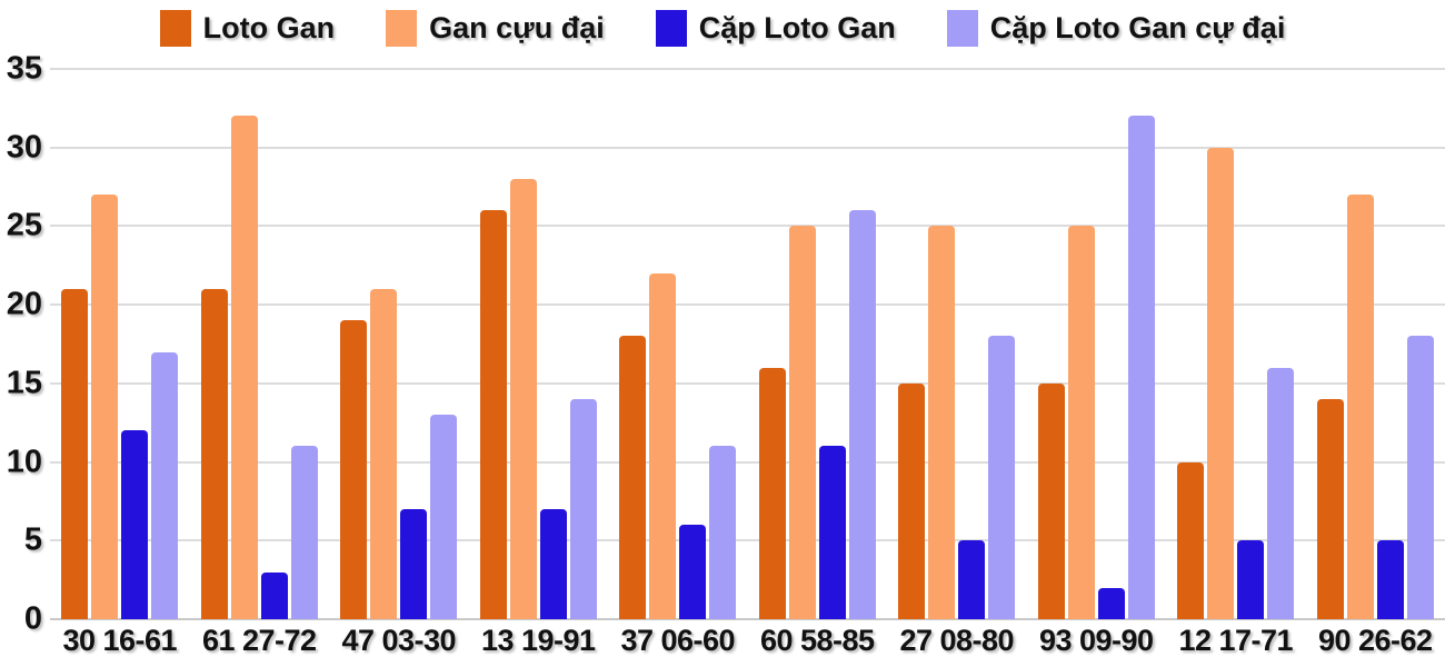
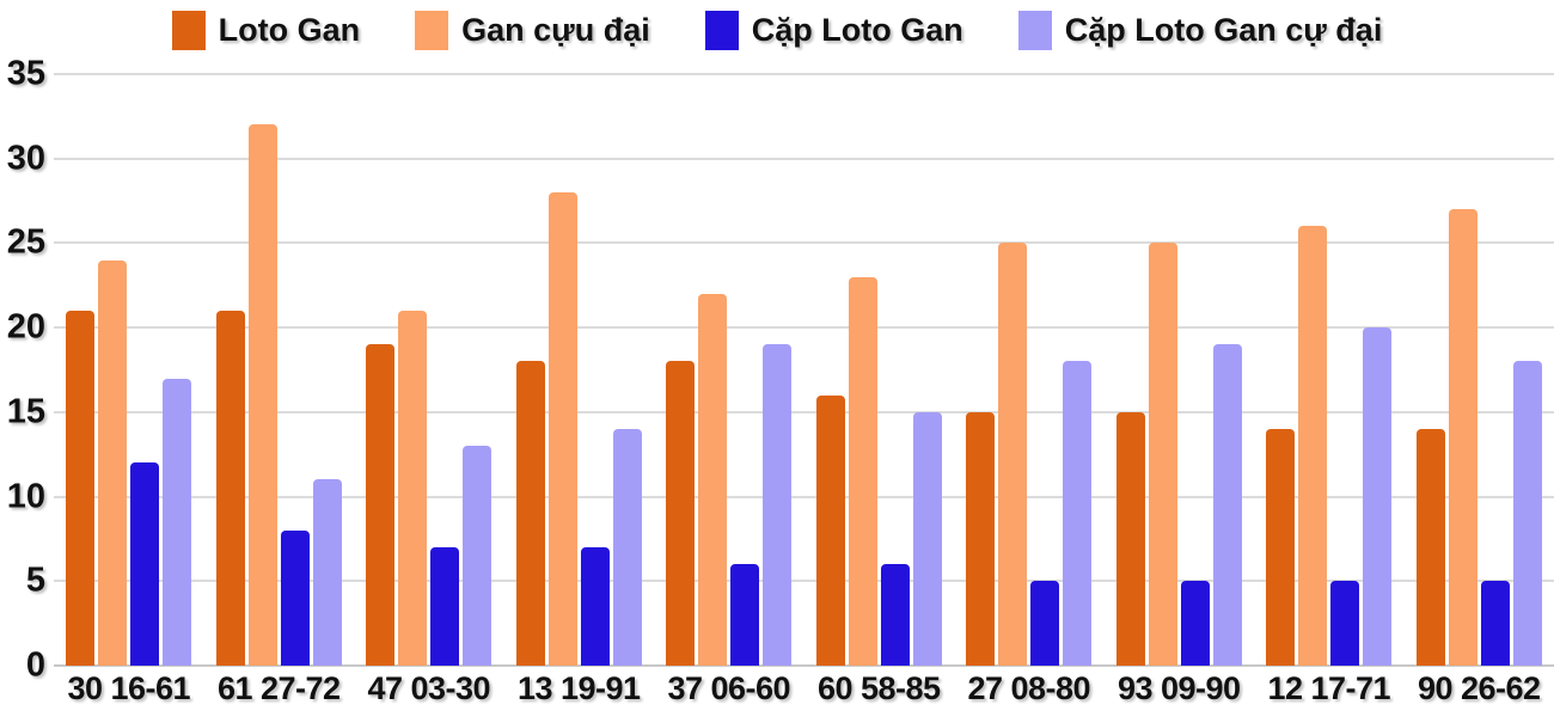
Gan cựu đại/30 16-61: 27 -> 24
Cặp Loto Gan/61 27-72: 3 -> 8
Loto Gan/13 19-91: 26 -> 18
Cặp Loto Gan cự đại/37 06-60: 11 -> 19
Gan cựu đại/60 58-85: 25 -> 23
Cặp Loto Gan/60 58-85: 11 -> 6
Cặp Loto Gan cự đại/60 58-85: 26 -> 15
Cặp Loto Gan/93 09-90: 2 -> 5
Cặp Loto Gan cự đại/93 09-90: 32 -> 19
Loto Gan/12 17-71: 10 -> 14
Gan cựu đại/12 17-71: 30 -> 26
Cặp Loto Gan cự đại/12 17-71: 16 -> 20
